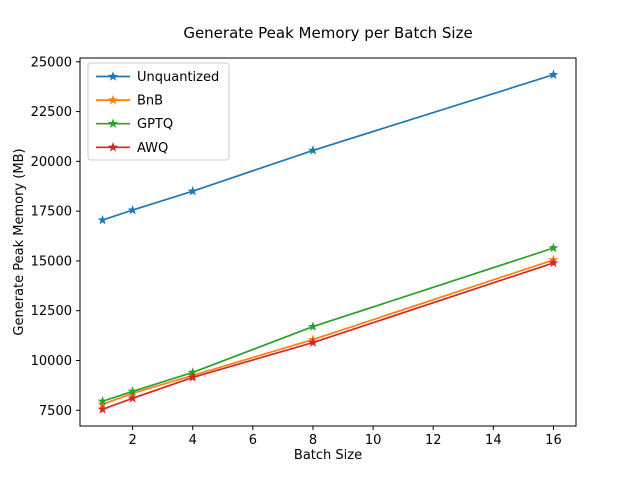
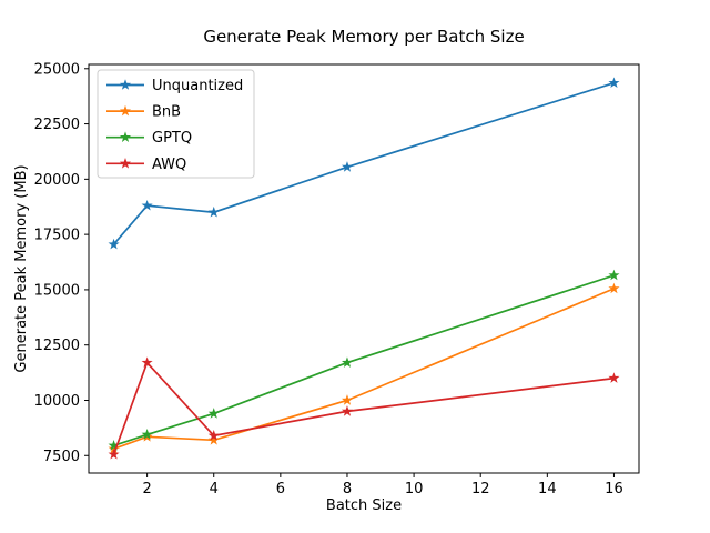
Unquantized/2: 17600 -> 18800
AWQ/2: 8100 -> 11700
BnB/4: 9200 -> 8200
AWQ/4: 9200 -> 8400
BnB/8: 11000 -> 10000
AWQ/8: 10900 -> 9500
AWQ/16: 14900 -> 11000
